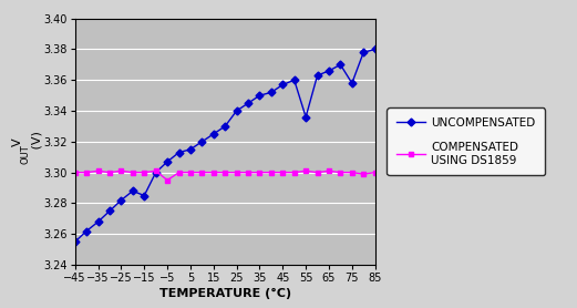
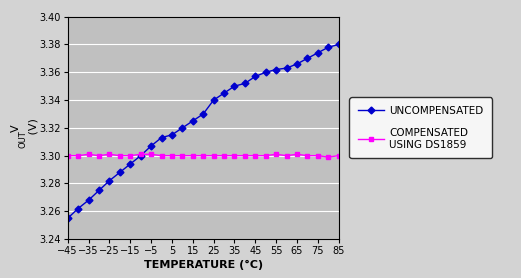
UNCOMPENSATED/−15: 3.285 -> 3.294
COMPENSATED USING DS1859/−5: 3.295 -> 3.301
UNCOMPENSATED/55: 3.336 -> 3.362
UNCOMPENSATED/75: 3.358 -> 3.374
